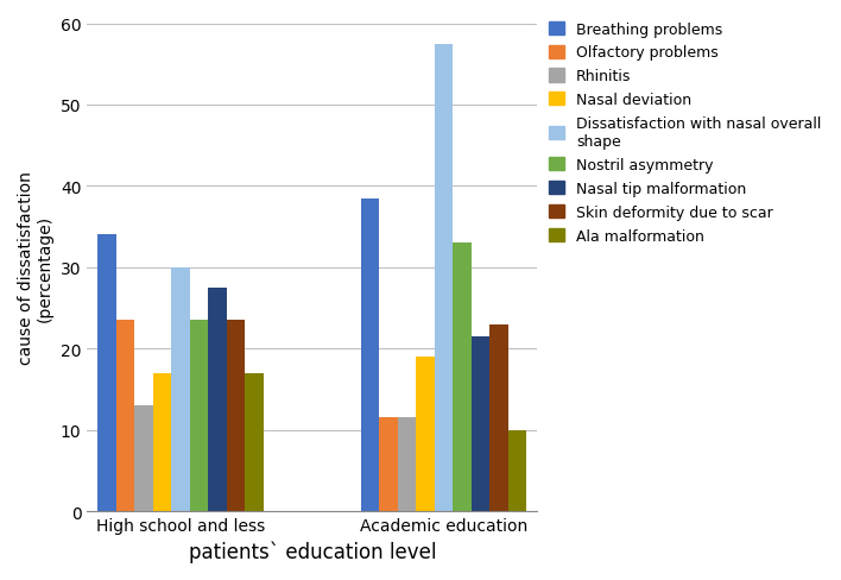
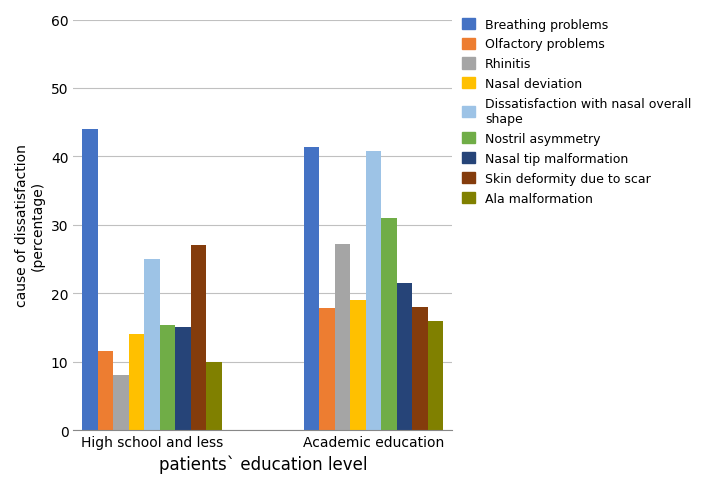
Breathing problems/High school and less: 34.0 -> 44.0
Olfactory problems/High school and less: 23.5 -> 11.6
Rhinitis/High school and less: 13.0 -> 8.0
Nasal deviation/High school and less: 17 -> 14
Dissatisfaction with nasal overall shape/High school and less: 30.0 -> 25.0
Nostril asymmetry/High school and less: 23.5 -> 15.4
Nasal tip malformation/High school and less: 27.5 -> 15.0
Skin deformity due to scar/High school and less: 23.5 -> 27.0
Ala malformation/High school and less: 17 -> 10
Breathing problems/Academic education: 38.5 -> 41.4
Olfactory problems/Academic education: 11.5 -> 17.8
Rhinitis/Academic education: 11.5 -> 27.2
Dissatisfaction with nasal overall shape/Academic education: 57.5 -> 40.8
Nostril asymmetry/Academic education: 33.0 -> 31.0
Skin deformity due to scar/Academic education: 23.0 -> 18.0
Ala malformation/Academic education: 10 -> 16
